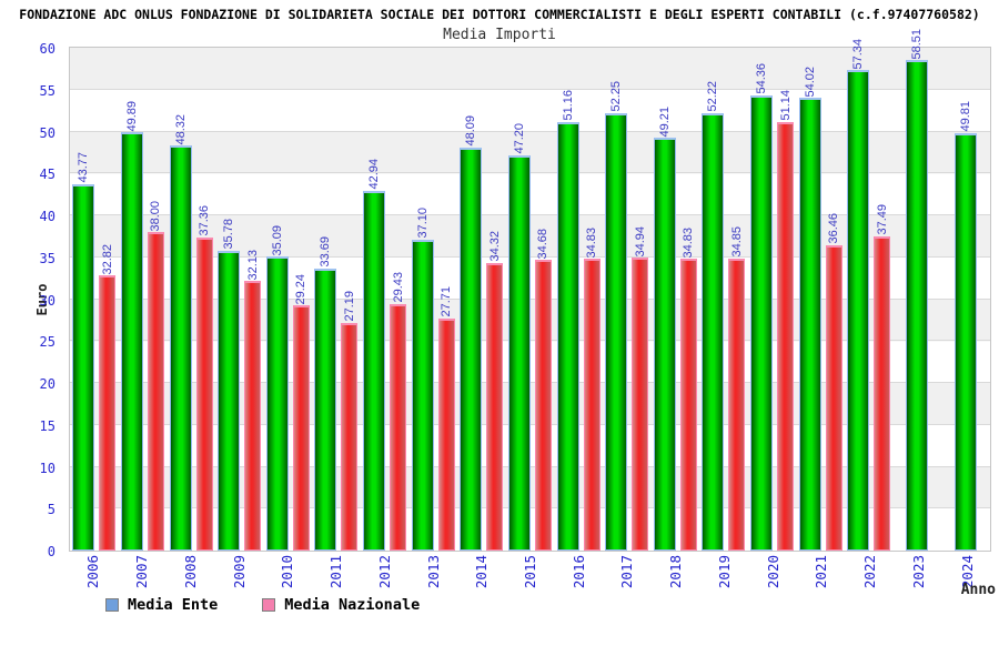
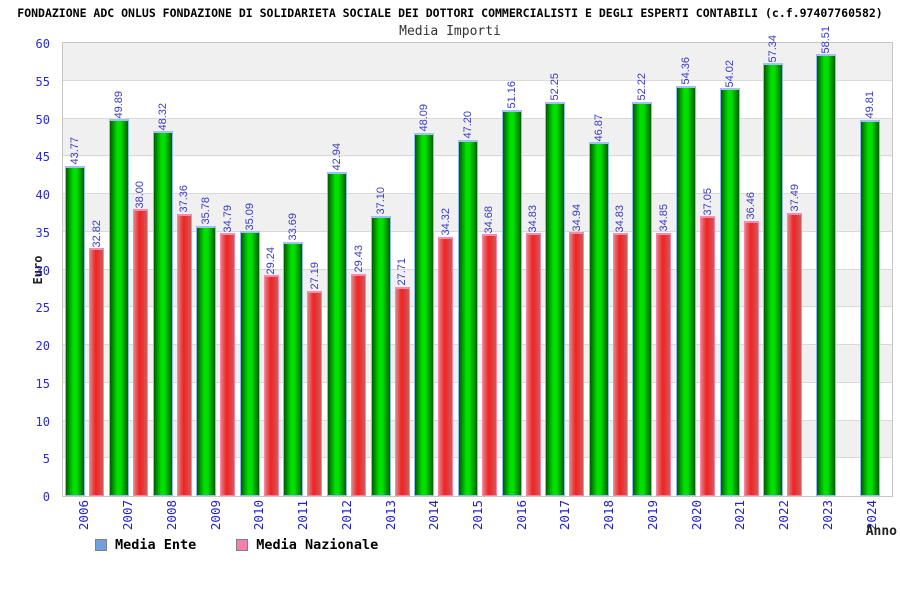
Media Nazionale/2009: 32.13 -> 34.79
Media Ente/2018: 49.21 -> 46.87
Media Nazionale/2020: 51.14 -> 37.05
